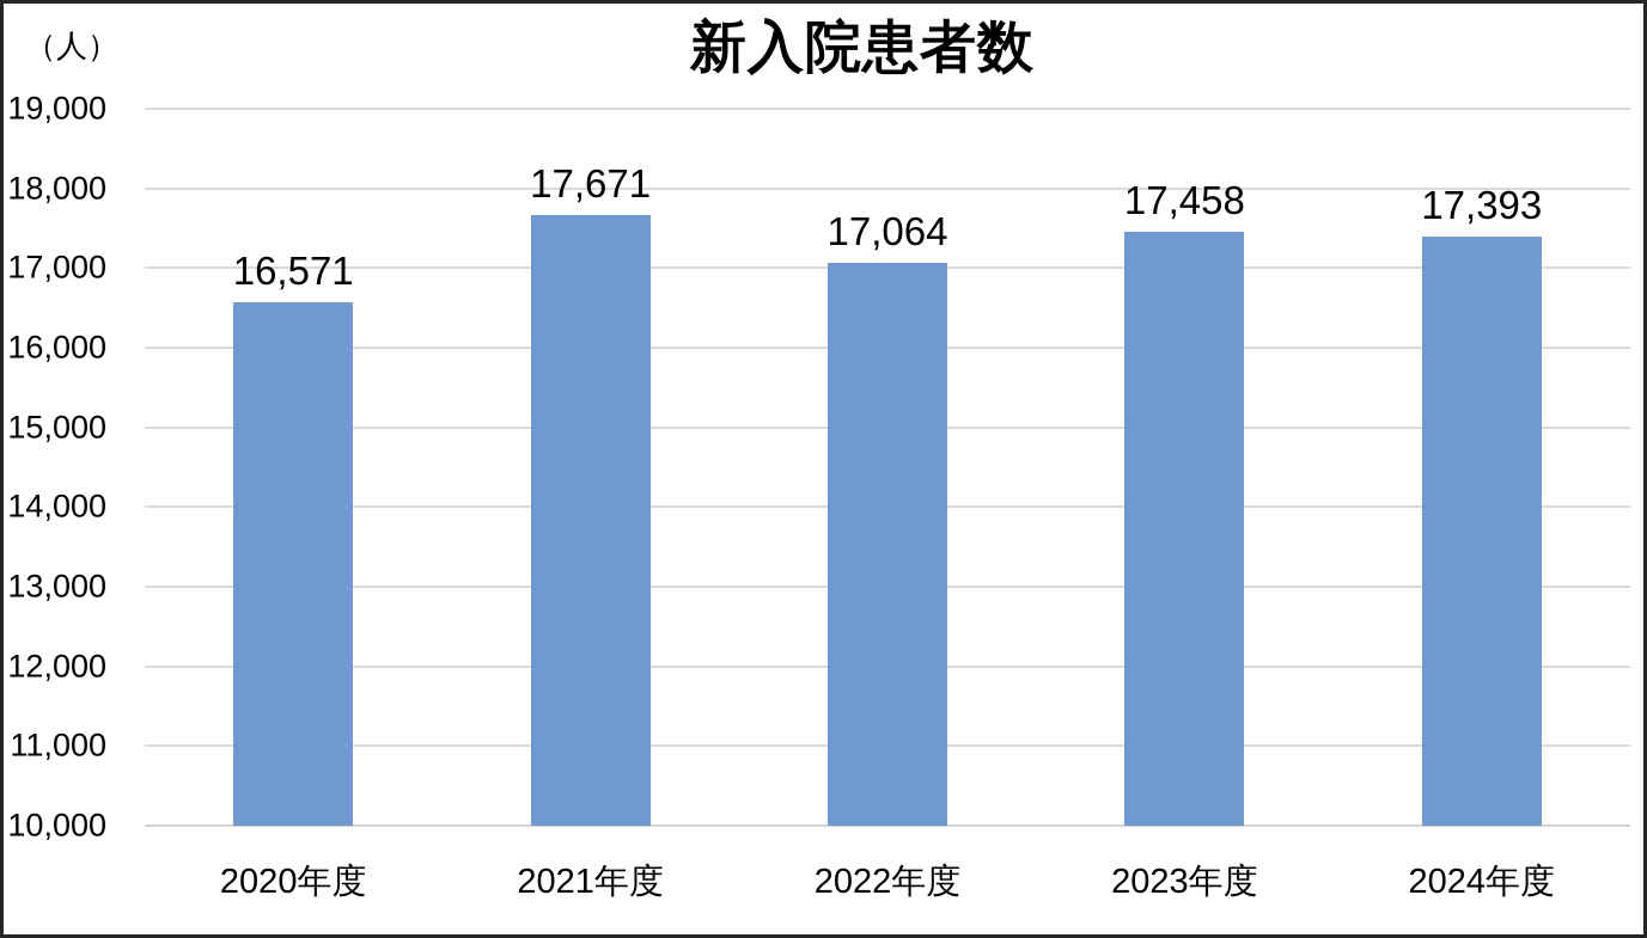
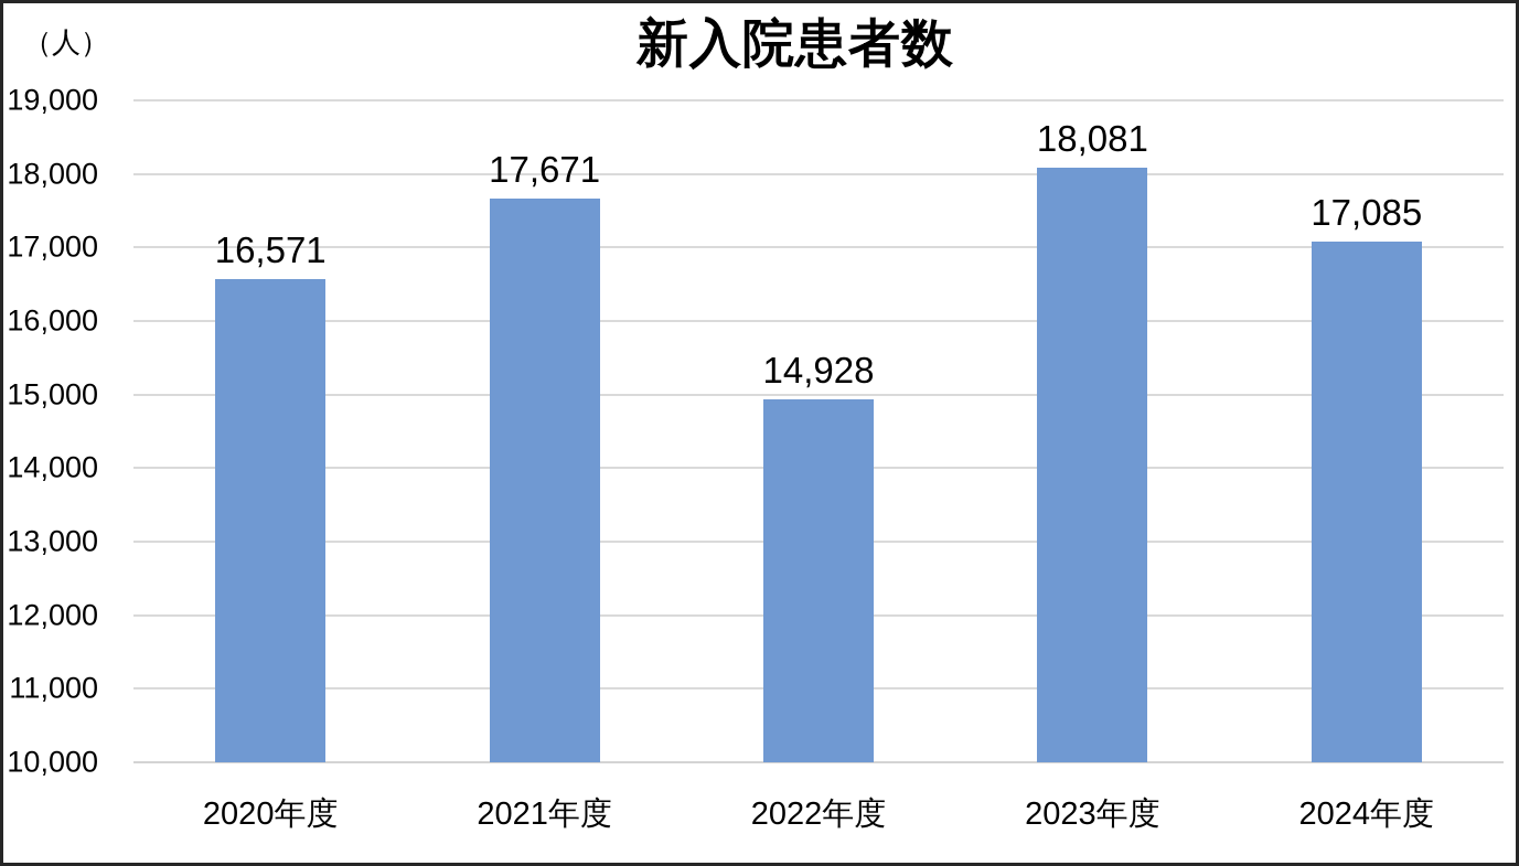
2022年度: 17,064 -> 14,928
2023年度: 17,458 -> 18,081
2024年度: 17,393 -> 17,085
